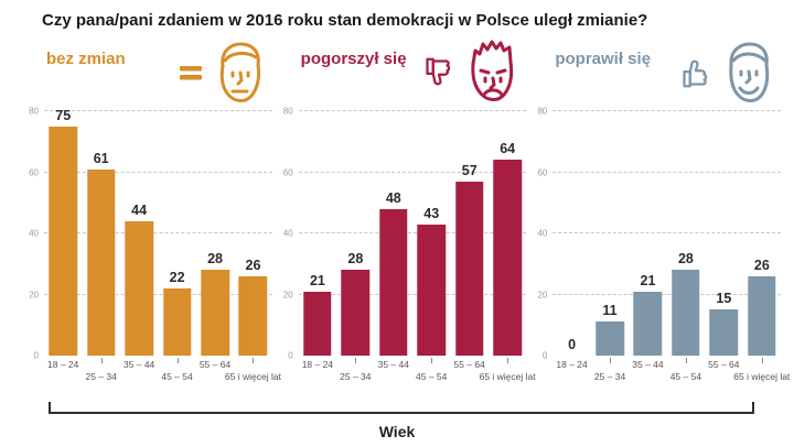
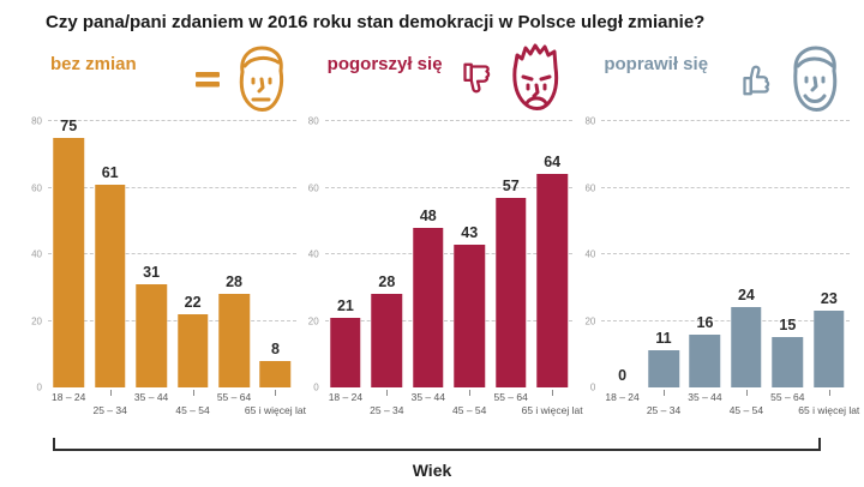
bez zmian/35 – 44: 44 -> 31
poprawił się/35 – 44: 21 -> 16
poprawił się/45 – 54: 28 -> 24
bez zmian/65 i więcej lat: 26 -> 8
poprawił się/65 i więcej lat: 26 -> 23
